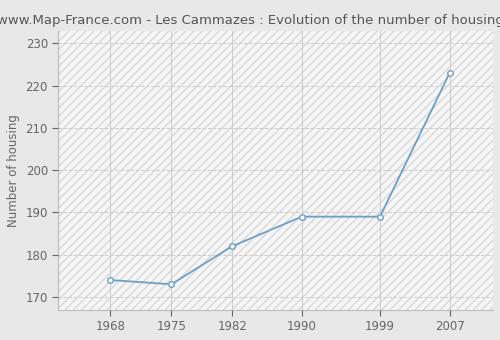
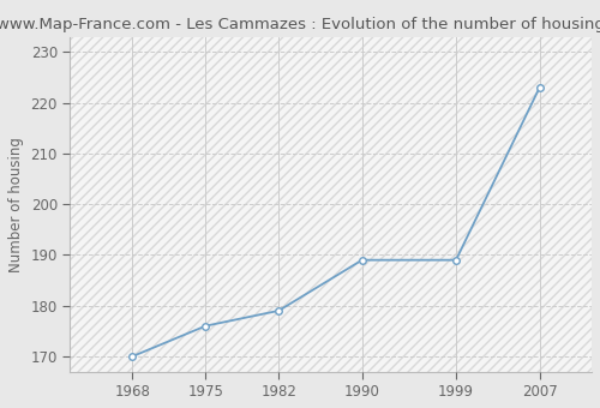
1968: 174 -> 170
1975: 173 -> 176
1982: 182 -> 179
